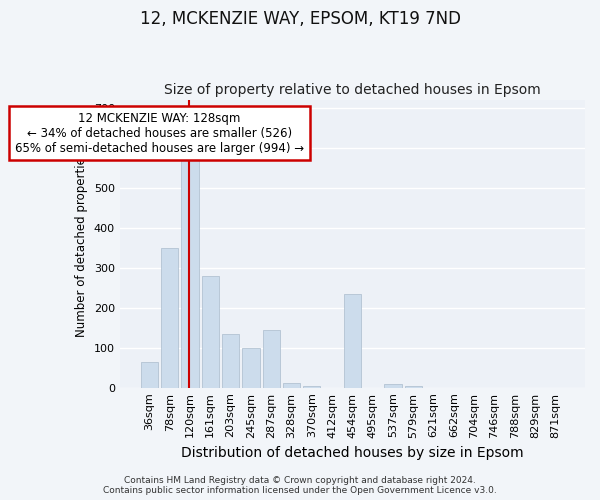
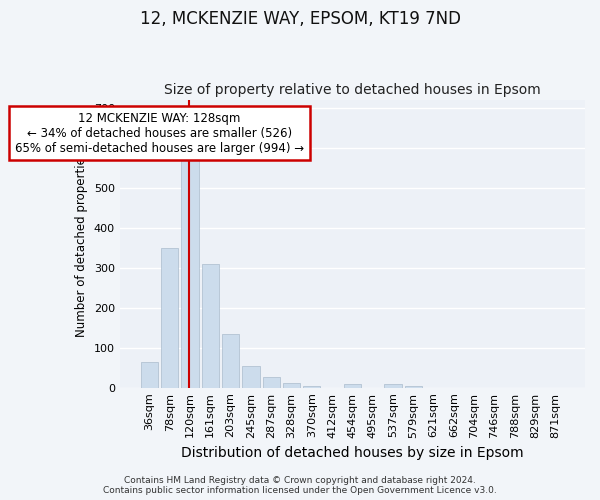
161sqm: 280 -> 310
245sqm: 100 -> 55
287sqm: 145 -> 27
454sqm: 235 -> 10
